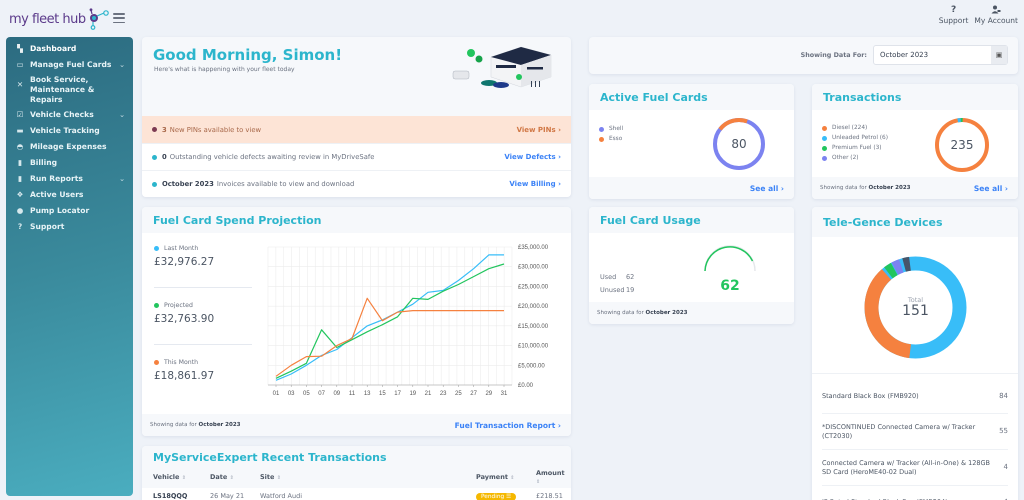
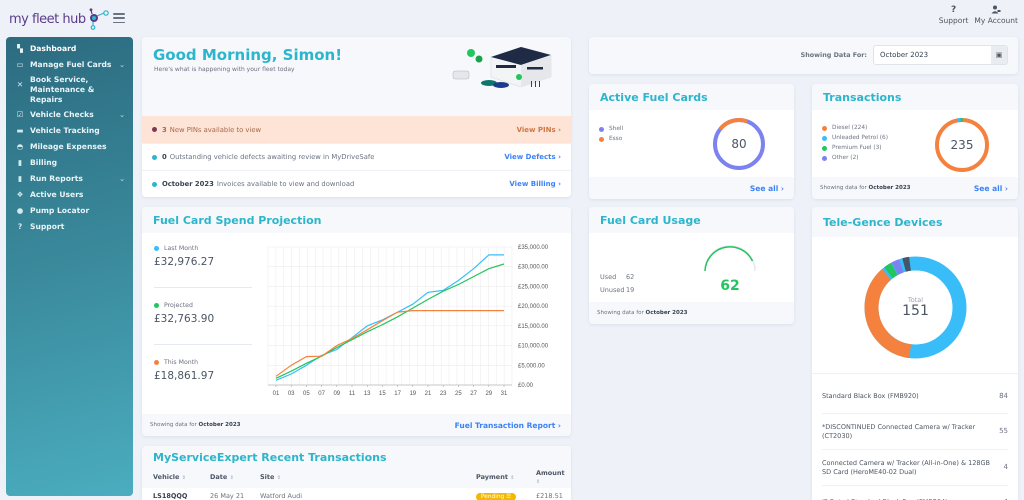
Projected/07: £14000 -> £7000
This Month/13: £22000 -> £14000
Projected/19: £22000 -> £20000
